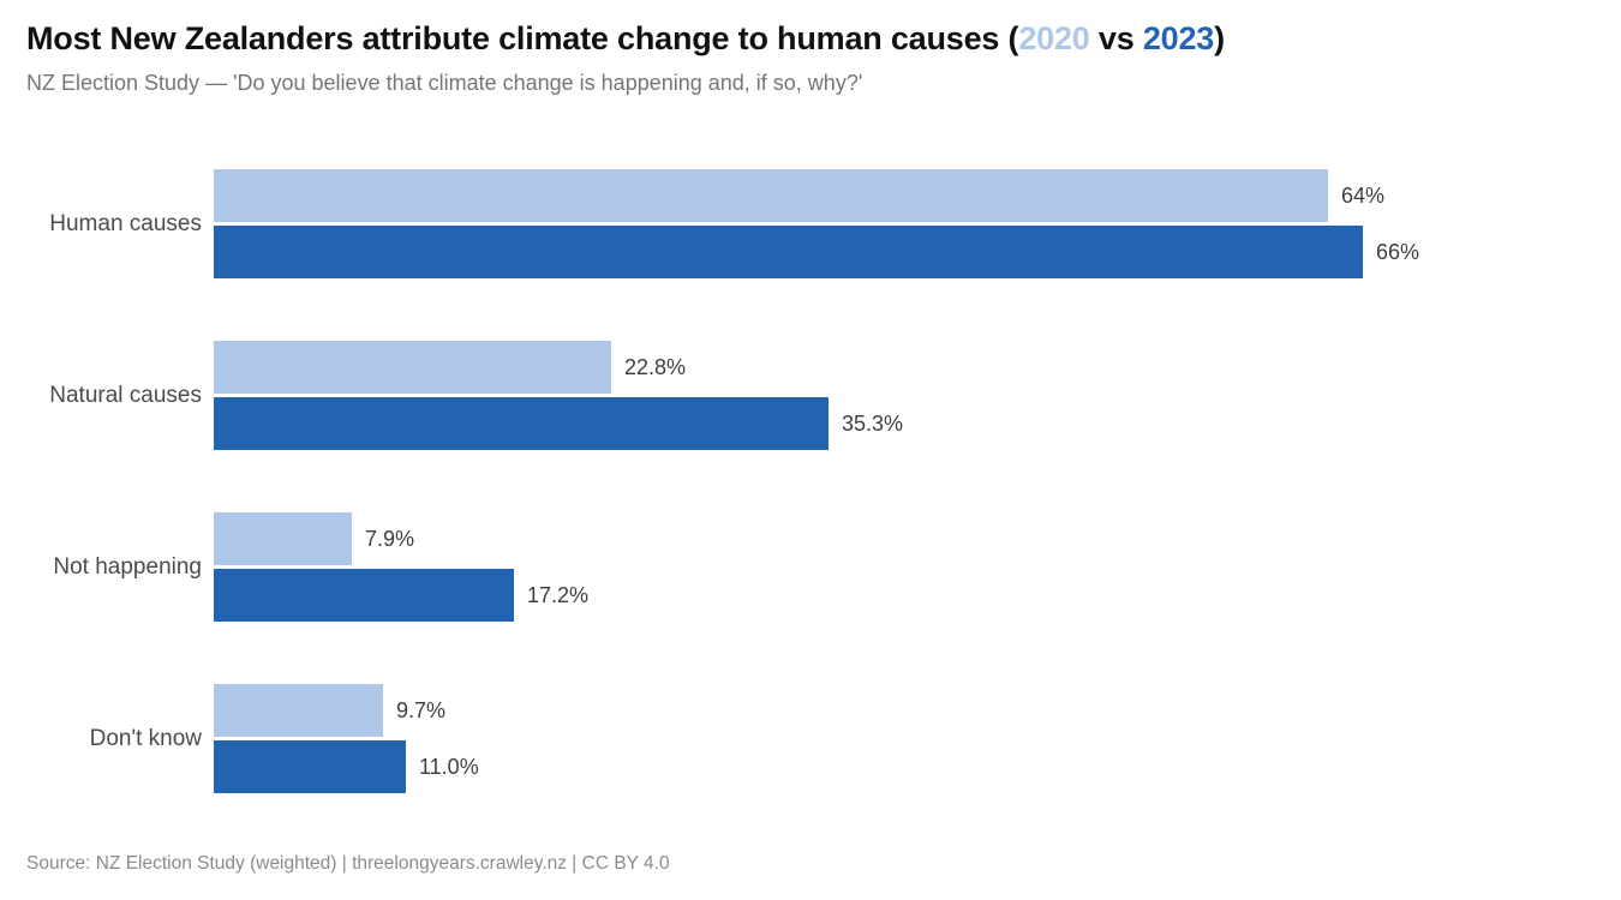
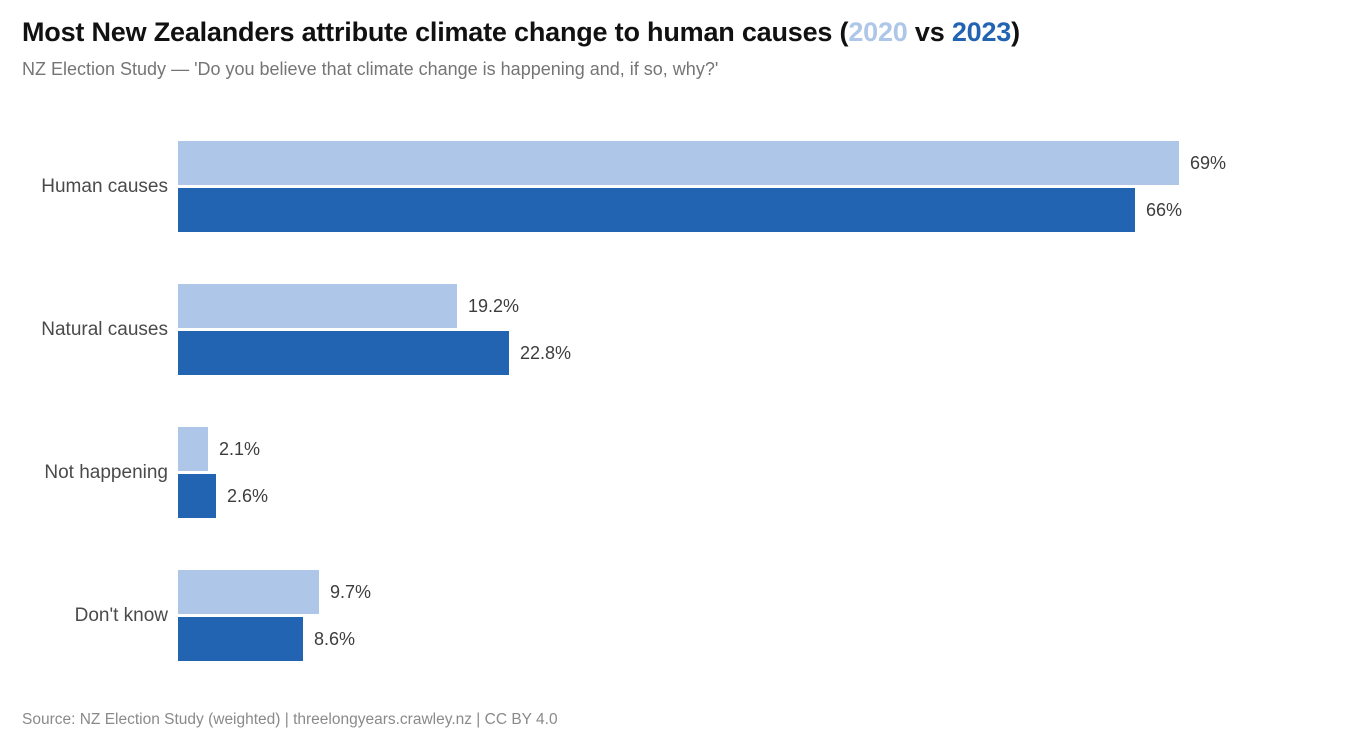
2020/Human causes: 64% -> 69%
2020/Natural causes: 22.8% -> 19.2%
2023/Natural causes: 35.3% -> 22.8%
2020/Not happening: 7.9% -> 2.1%
2023/Not happening: 17.2% -> 2.6%
2023/Don't know: 11.0% -> 8.6%
